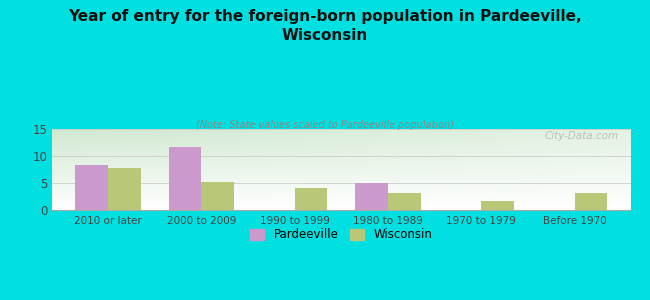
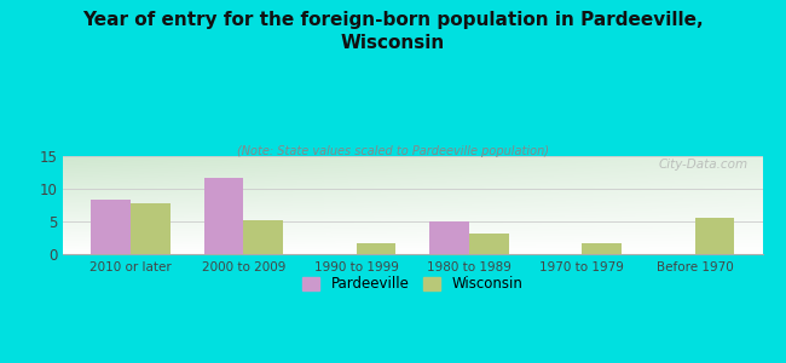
Wisconsin/1990 to 1999: 4.1 -> 1.6
Wisconsin/Before 1970: 3.1 -> 5.6
